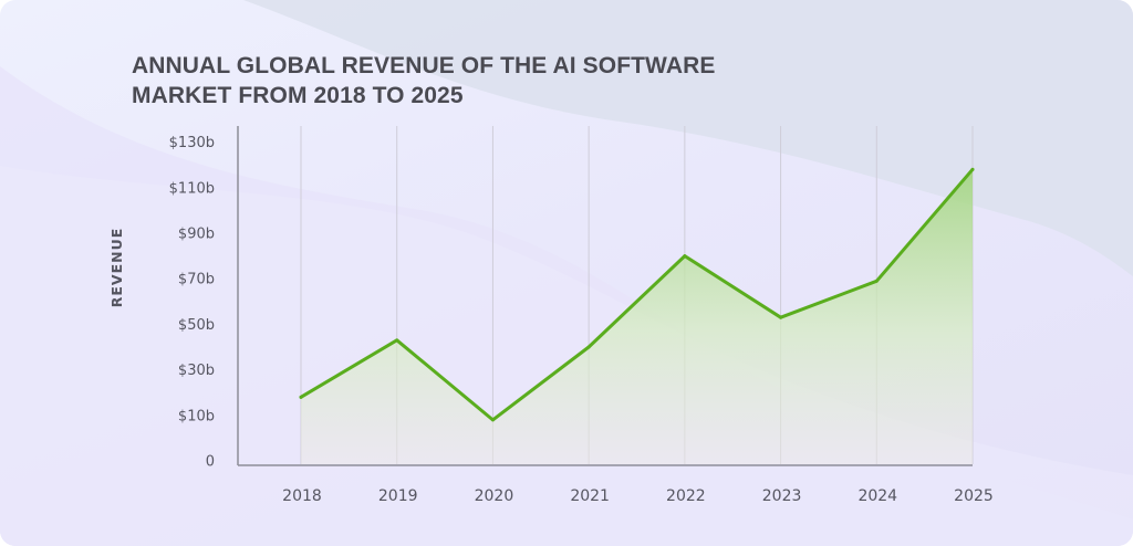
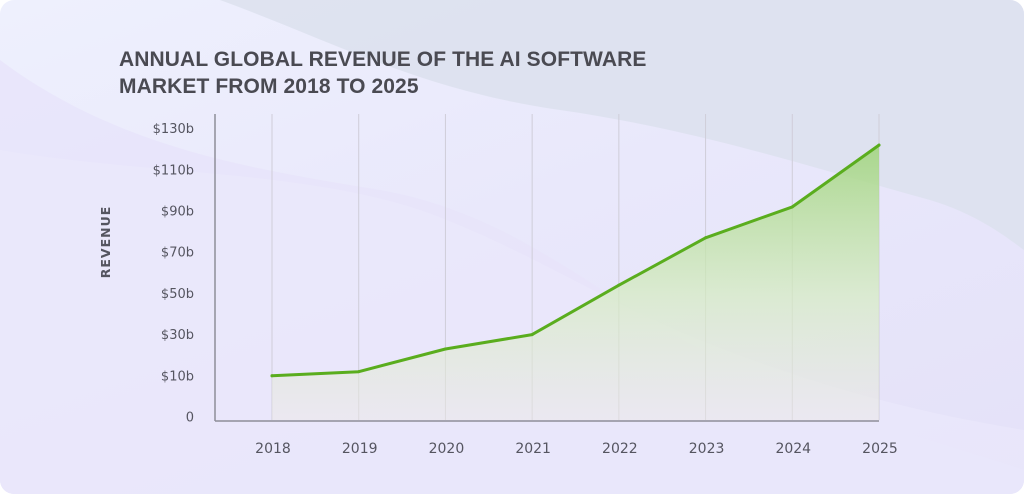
2018: $18b -> $10b
2019: $43b -> $12b
2020: $9b -> $23b
2021: $40b -> $30b
2022: $80b -> $54b
2023: $53b -> $77b
2024: $69b -> $92b
2025: $118b -> $122b
